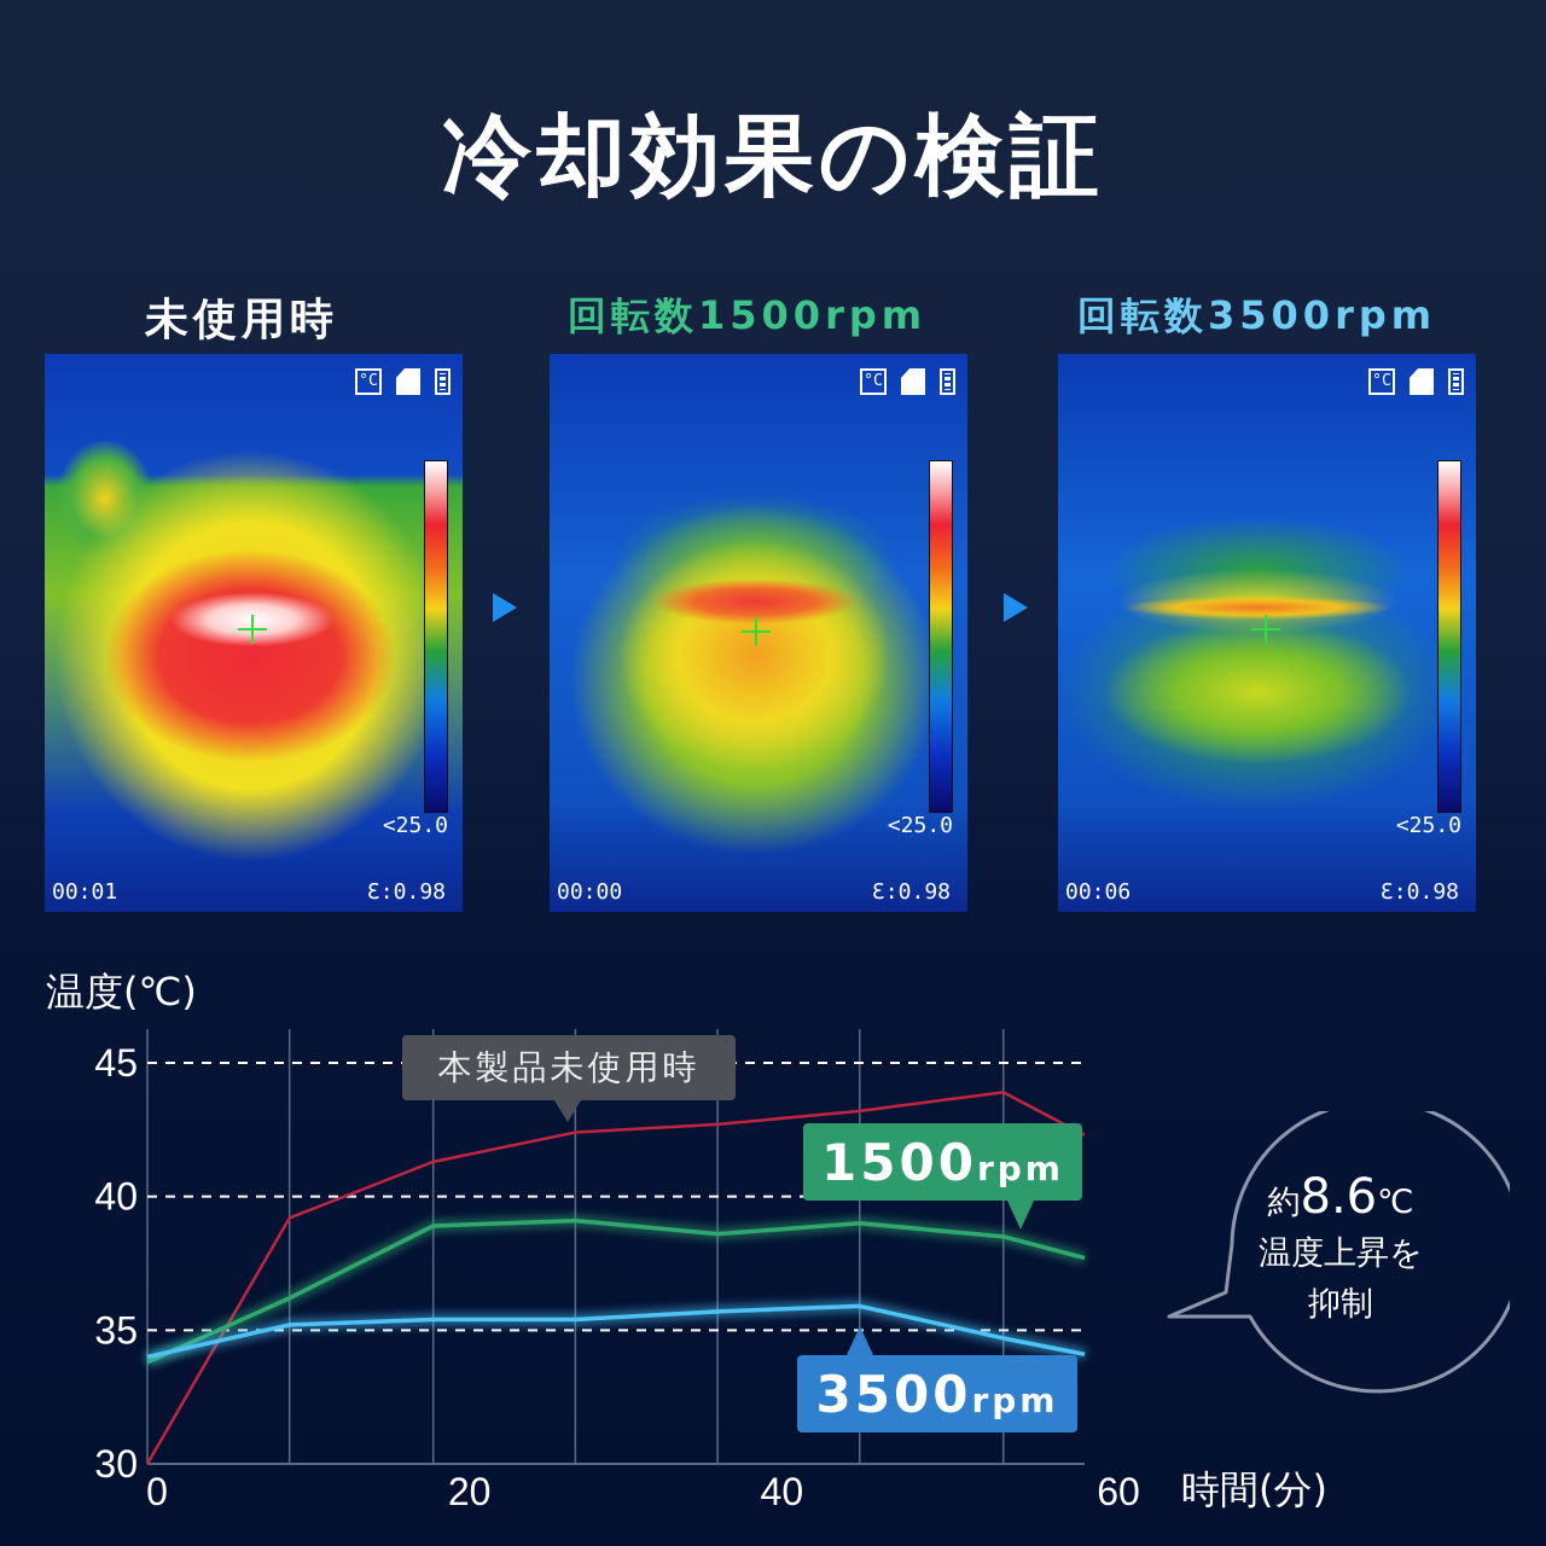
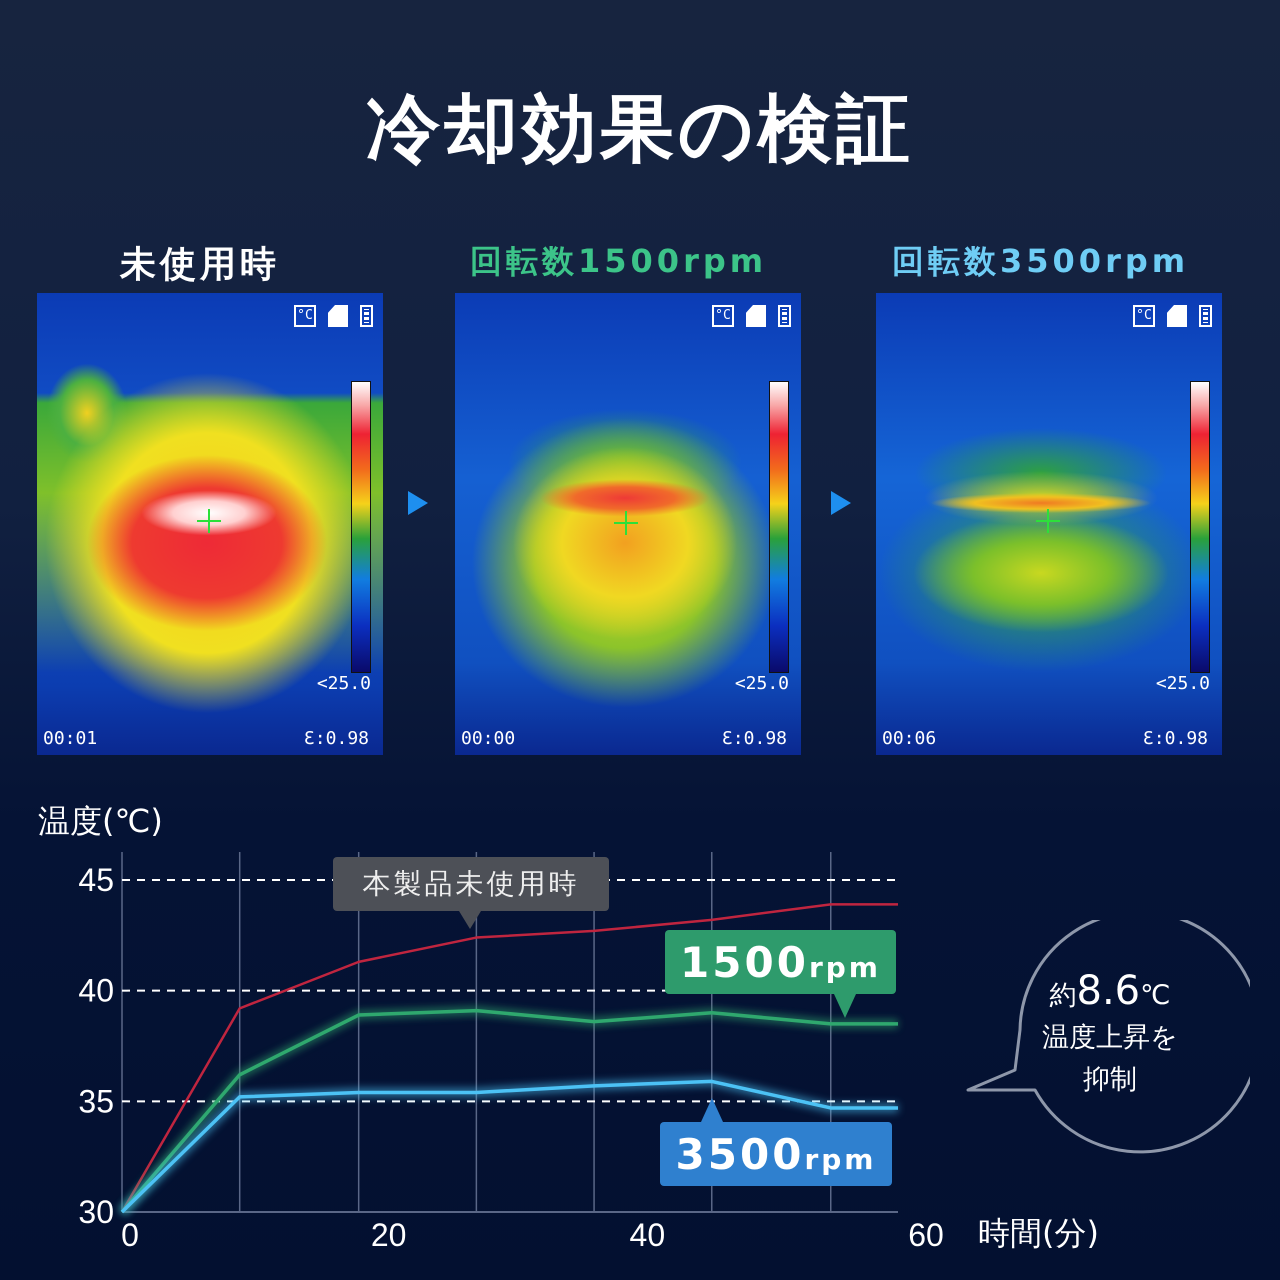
1500rpm/0: 33.8 -> 30.0
3500rpm/0: 34.0 -> 30.0
本製品未使用時/60: 42.3 -> 43.9
1500rpm/60: 37.7 -> 38.5
3500rpm/60: 34.1 -> 34.7
